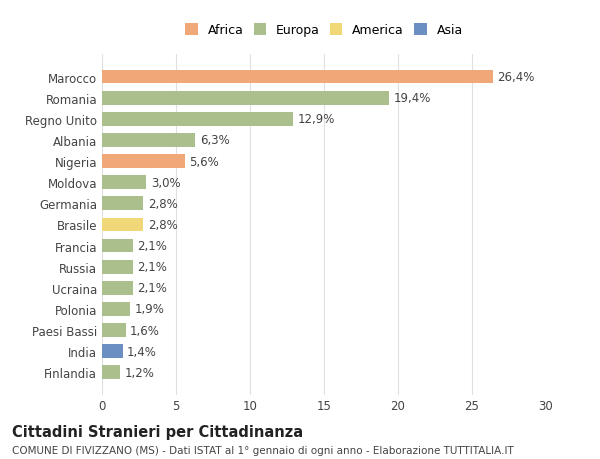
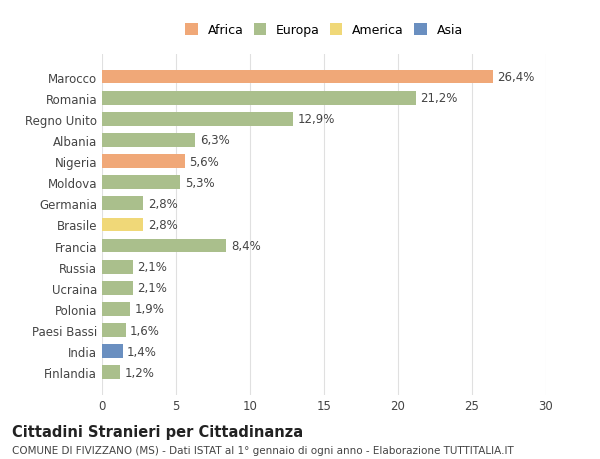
Romania: 19,4% -> 21,2%
Moldova: 3,0% -> 5,3%
Francia: 2,1% -> 8,4%
